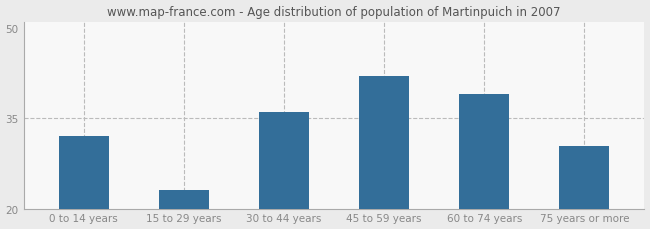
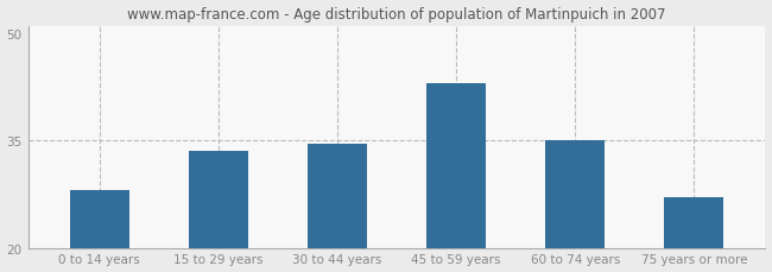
0 to 14 years: 32.0 -> 28.0
15 to 29 years: 23.0 -> 33.5
30 to 44 years: 36.0 -> 34.5
45 to 59 years: 42.0 -> 43.0
60 to 74 years: 39.0 -> 35.0
75 years or more: 30.4 -> 27.0
